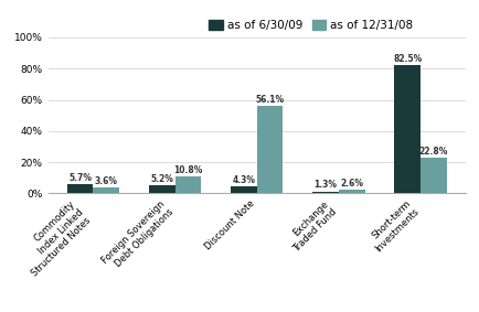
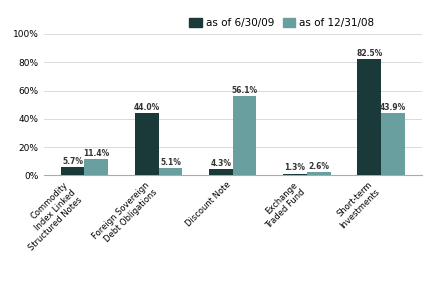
as of 12/31/08/Commodity Index Linked Structured Notes: 3.6% -> 11.4%
as of 6/30/09/Foreign Sovereign Debt Obligations: 5.2% -> 44.0%
as of 12/31/08/Foreign Sovereign Debt Obligations: 10.8% -> 5.1%
as of 12/31/08/Short-term Investments: 22.8% -> 43.9%
